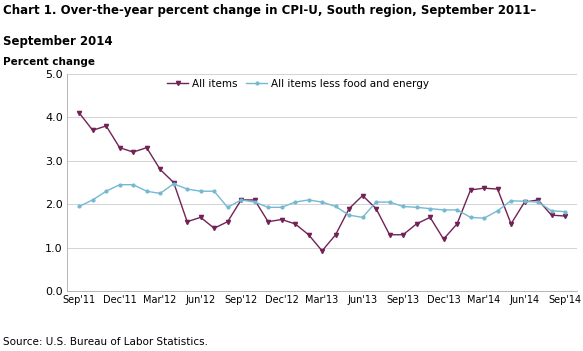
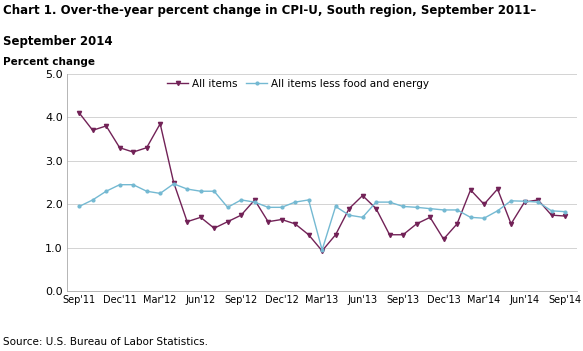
All items/Mar'12: 2.80 -> 3.85
All items/Sep'12: 2.10 -> 1.75
All items less food and energy/Mar'13: 2.05 -> 0.95
All items/Mar'14: 2.37 -> 2.00
